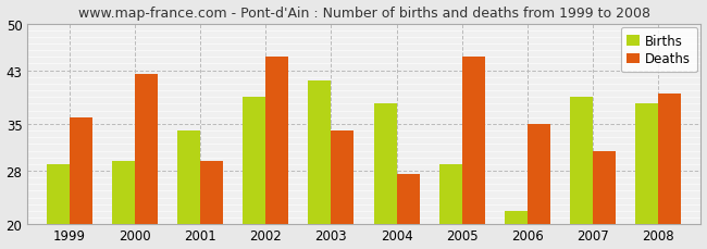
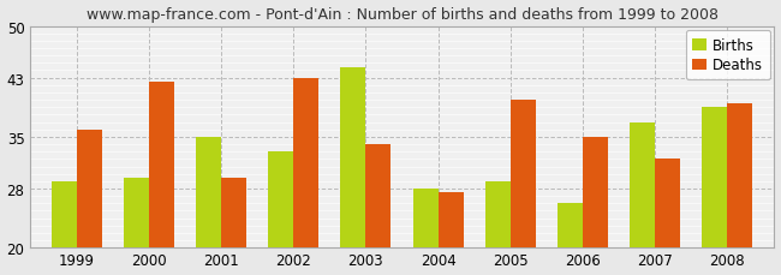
Births/2001: 34.0 -> 35.0
Births/2002: 39.0 -> 33.0
Deaths/2002: 45.0 -> 43.0
Births/2003: 41.5 -> 44.4
Births/2004: 38.0 -> 28.0
Deaths/2005: 45.0 -> 40.0
Births/2006: 22.0 -> 26.0
Births/2007: 39.0 -> 37.0
Deaths/2007: 31.0 -> 32.0
Births/2008: 38.0 -> 39.0
